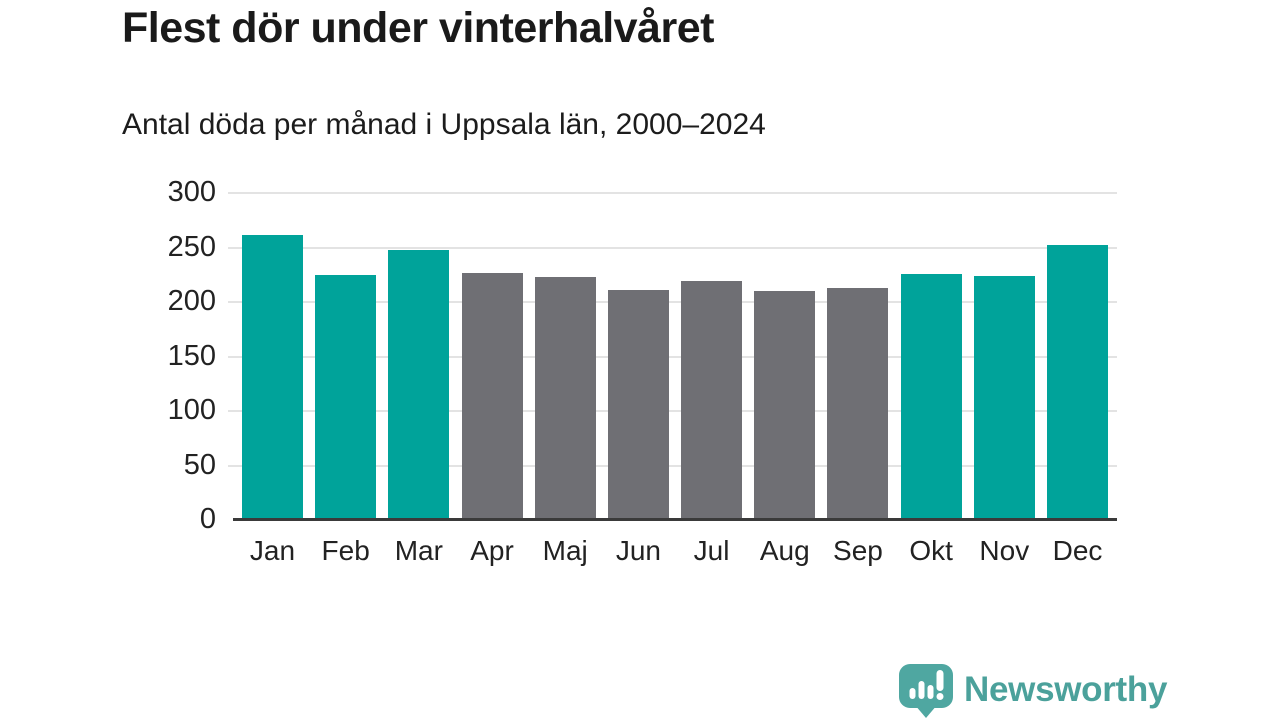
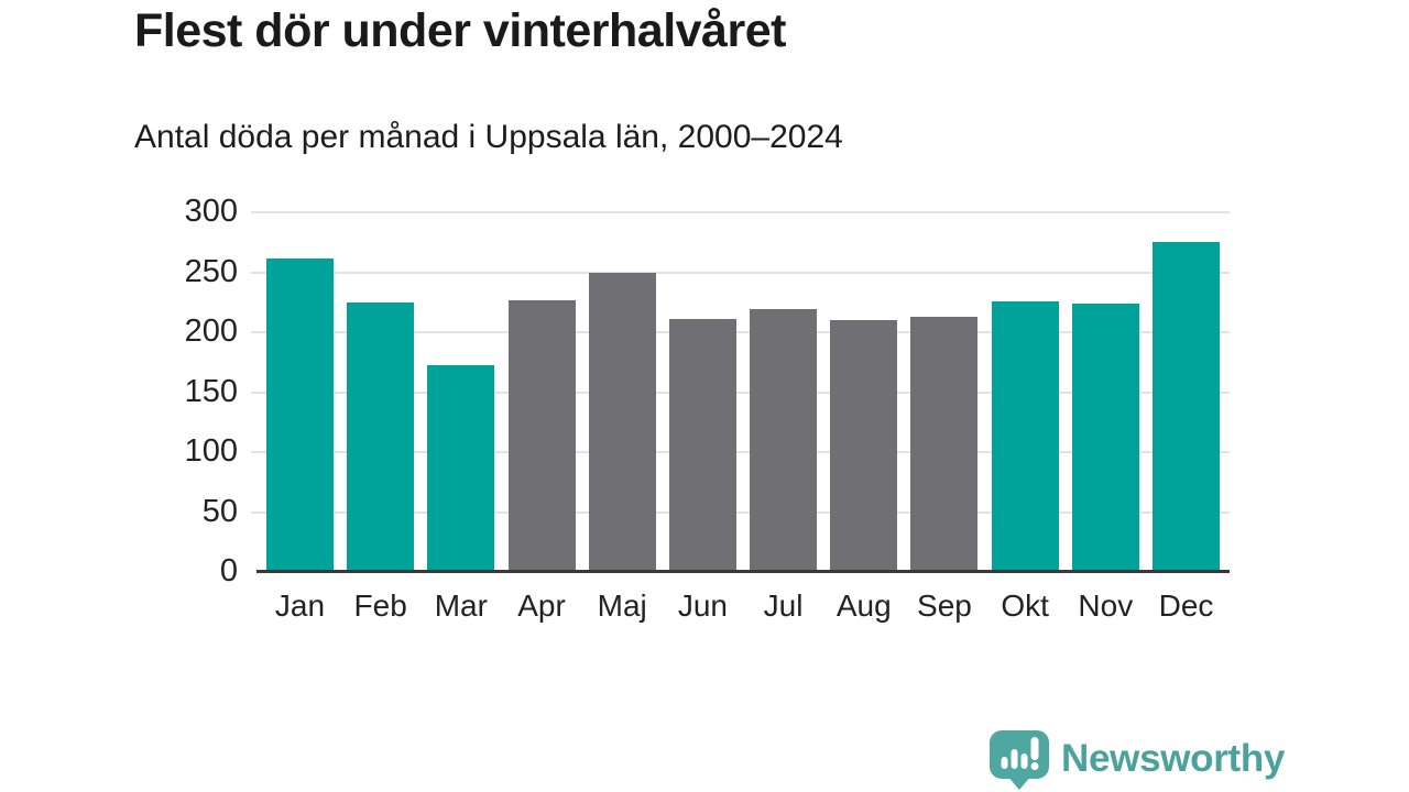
Mar: 247 -> 172
Maj: 222 -> 249
Dec: 251 -> 274
